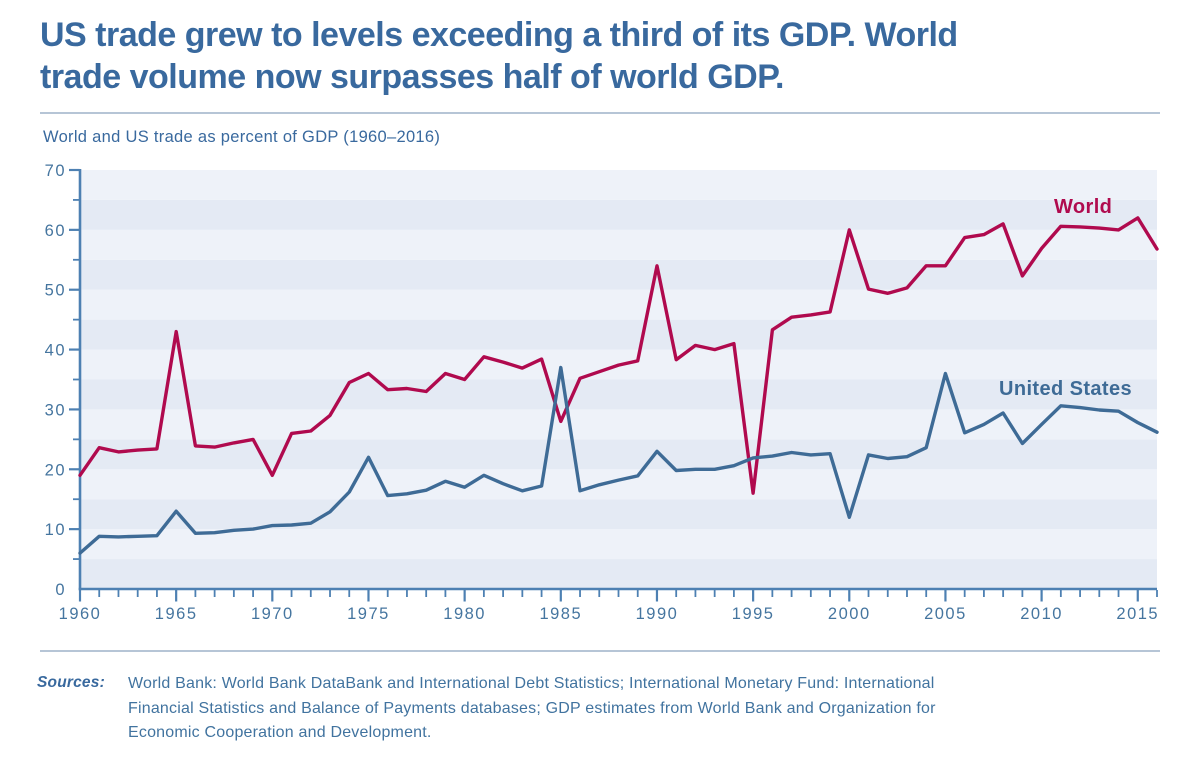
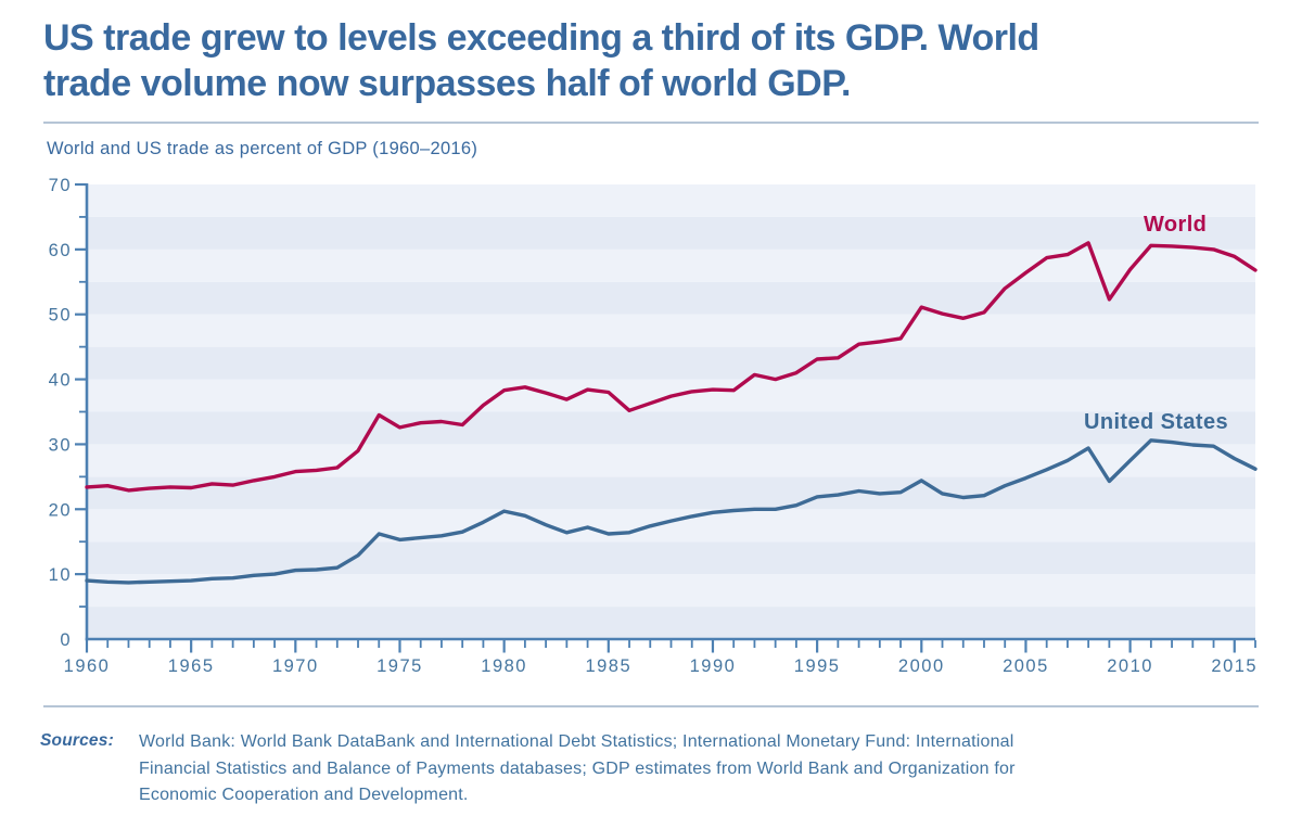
World/1960: 19 -> 23
United States/1960: 6 -> 9
World/1965: 43 -> 23
United States/1965: 13 -> 9
World/1970: 19 -> 26
World/1975: 36 -> 33
United States/1975: 22 -> 15
World/1980: 35 -> 38
United States/1980: 17 -> 20
World/1985: 28 -> 38
United States/1985: 37 -> 16
World/1990: 54 -> 38
United States/1990: 23 -> 20
World/1995: 16 -> 43
World/2000: 60 -> 51
United States/2000: 12 -> 24
World/2005: 54 -> 56
United States/2005: 36 -> 25
World/2015: 62 -> 59
